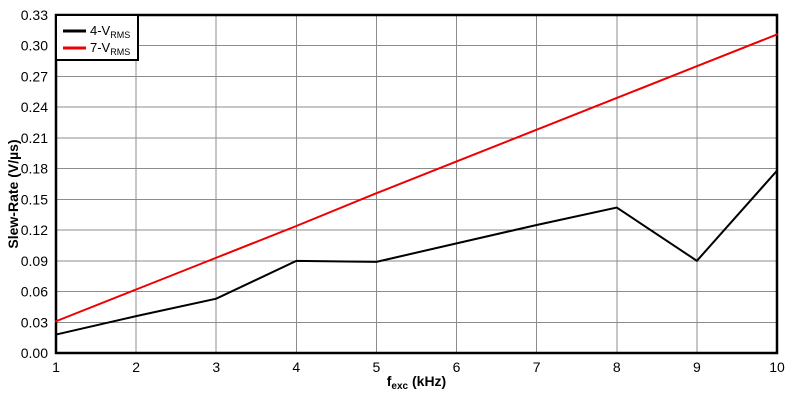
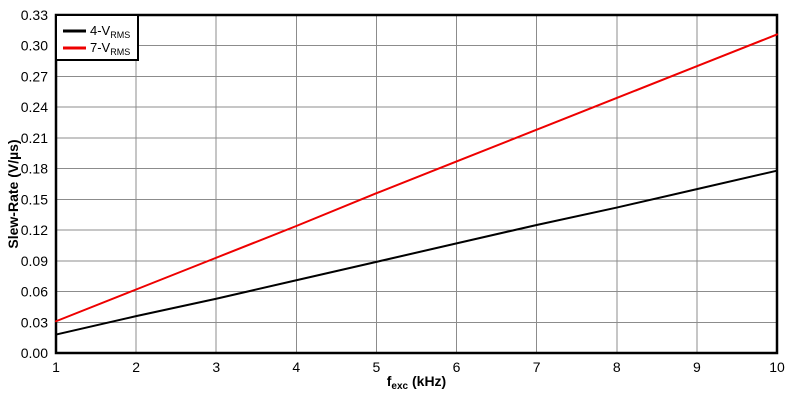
4-VRMS/4: 0.090 -> 0.071
4-VRMS/9: 0.090 -> 0.160
